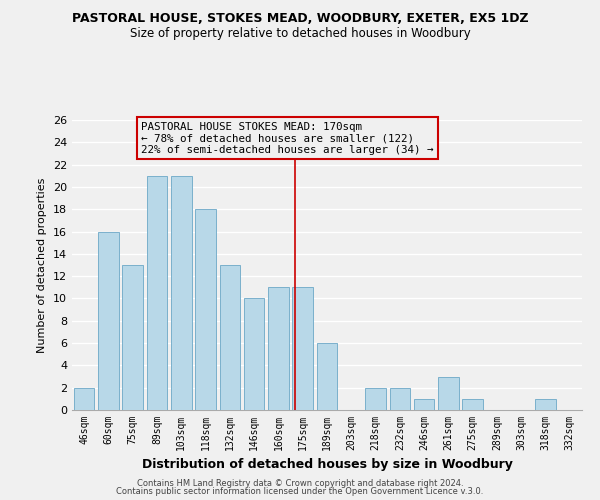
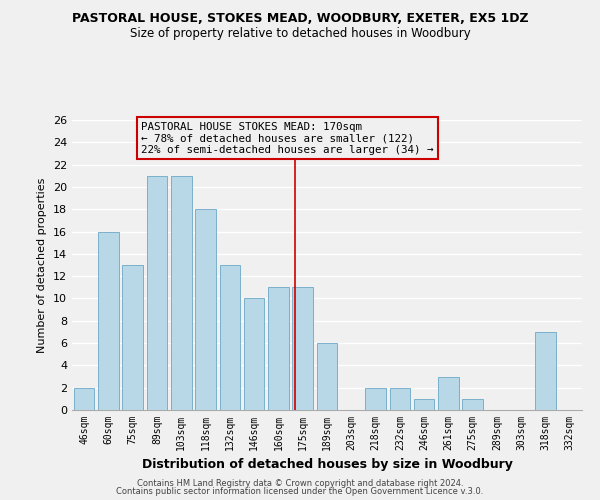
318sqm: 1 -> 7
